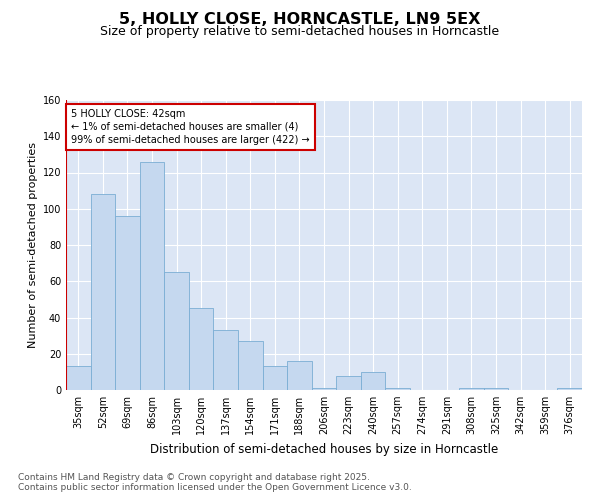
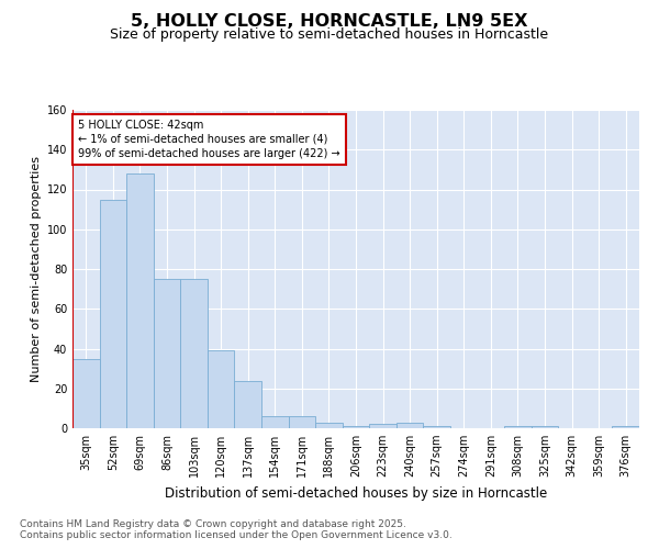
35sqm: 13 -> 35
52sqm: 108 -> 115
69sqm: 96 -> 128
86sqm: 126 -> 75
103sqm: 65 -> 75
120sqm: 45 -> 39
137sqm: 33 -> 24
154sqm: 27 -> 6
171sqm: 13 -> 6
188sqm: 16 -> 3
223sqm: 8 -> 2
240sqm: 10 -> 3
